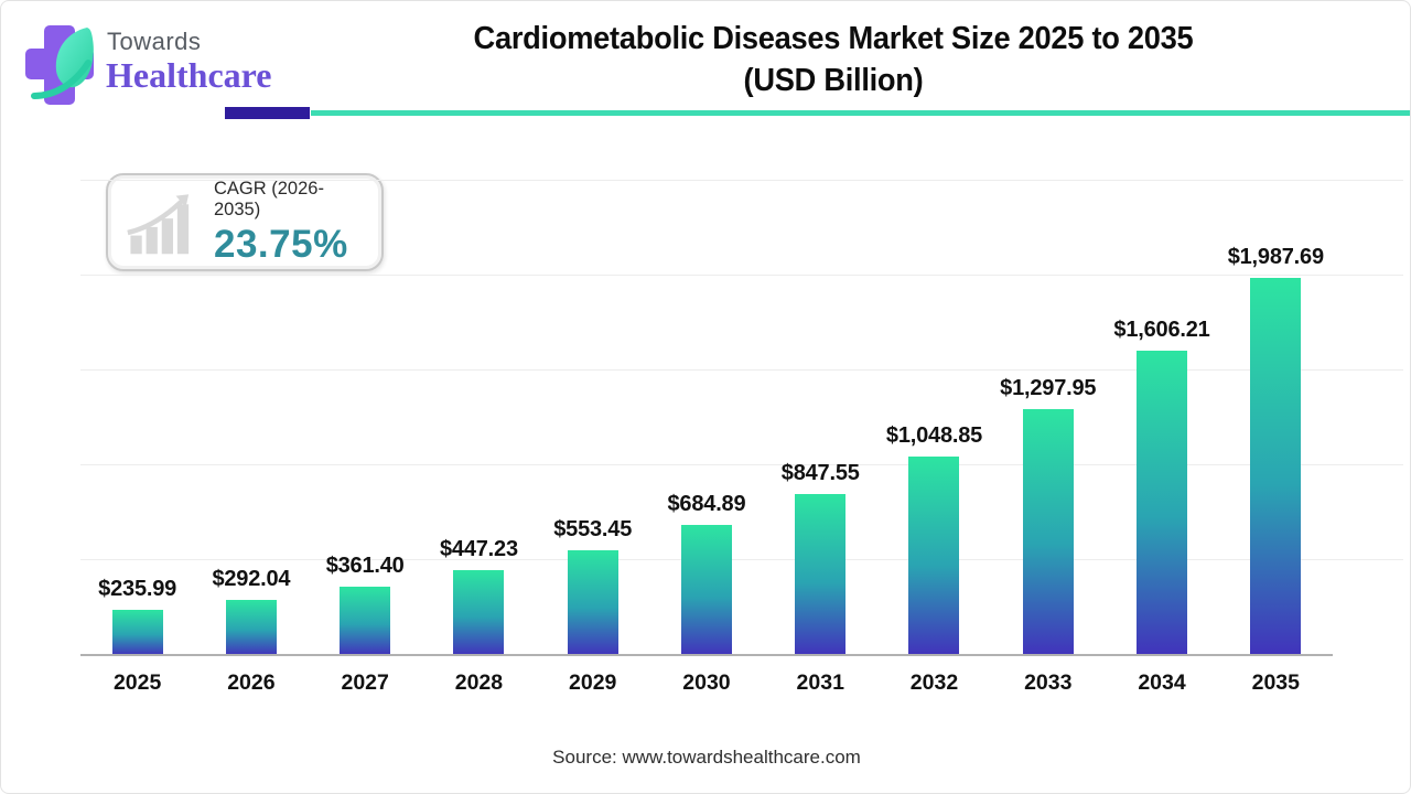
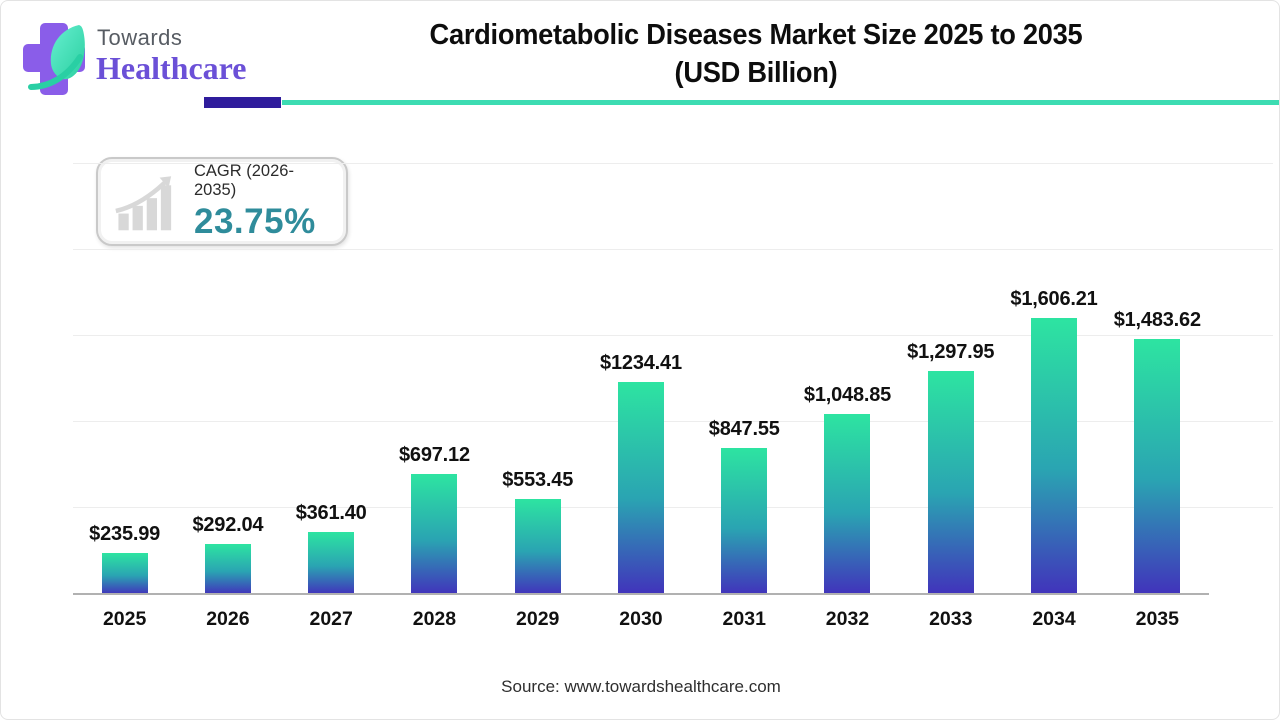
2028: $447.23 -> $697.12
2030: $684.89 -> $1234.41
2035: $1,987.69 -> $1,483.62
